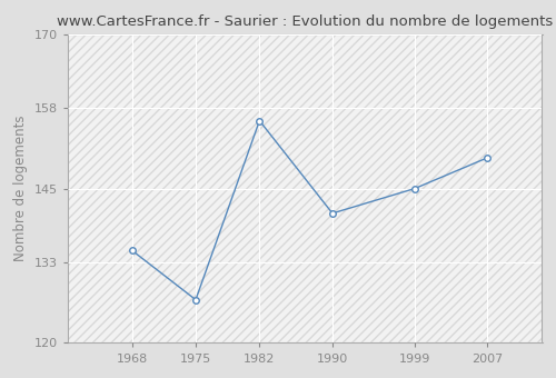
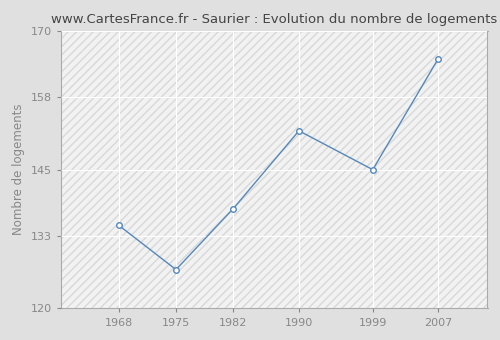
1982: 156 -> 138
1990: 141 -> 152
2007: 150 -> 165
